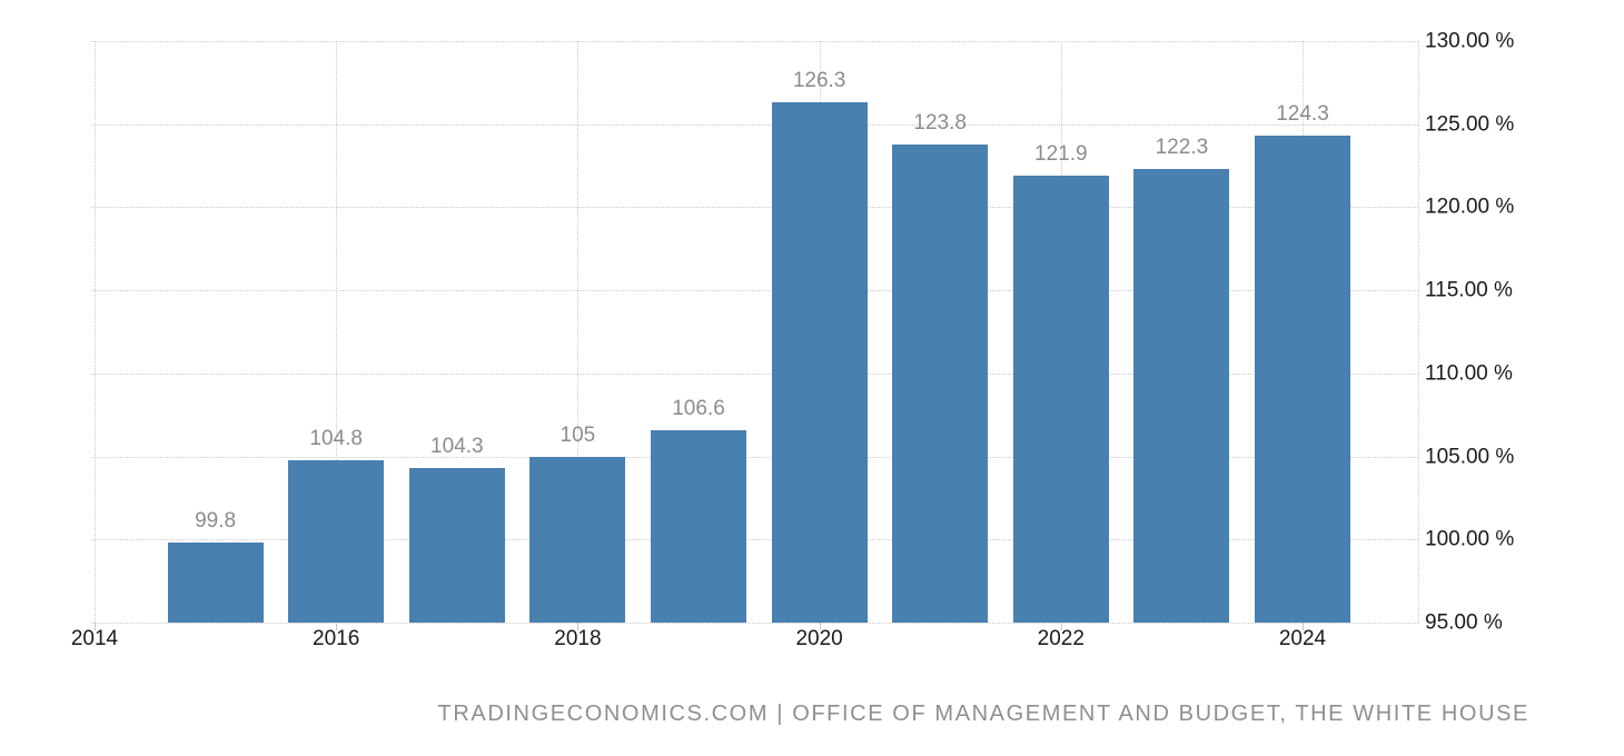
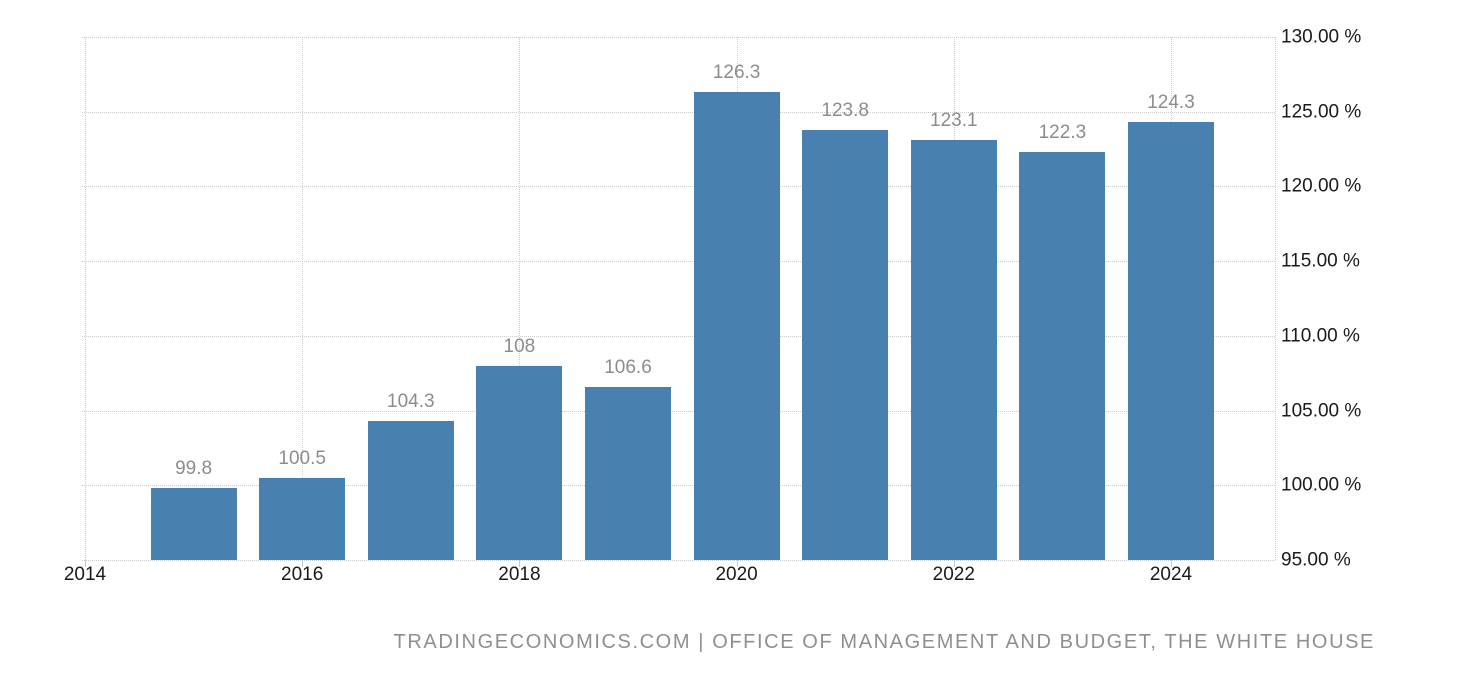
2016: 104.8 -> 100.5
2018: 105 -> 108
2022: 121.9 -> 123.1
